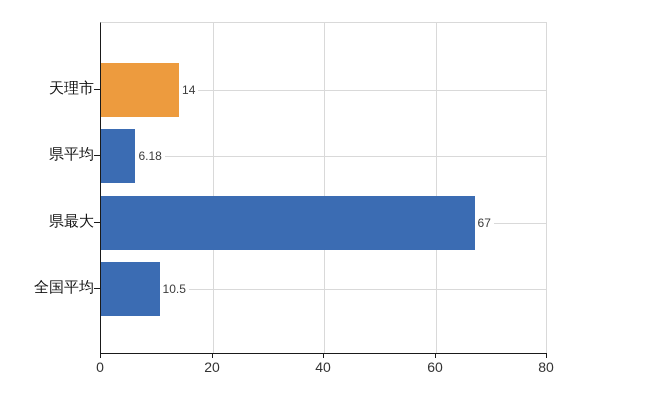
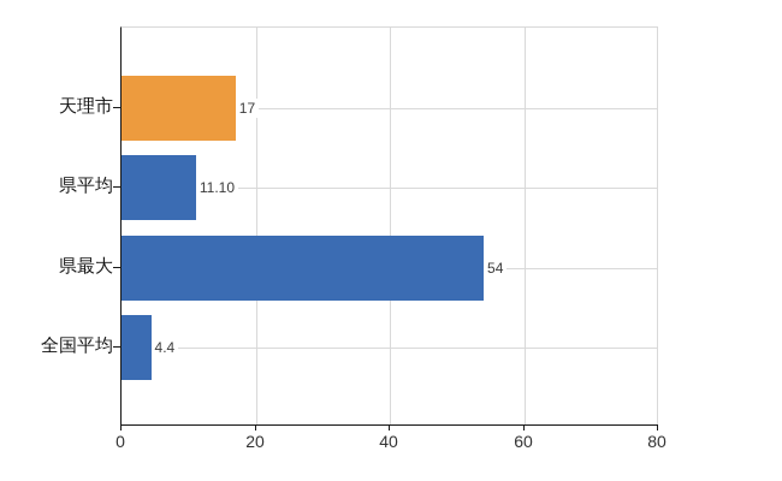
天理市: 14 -> 17
県平均: 6.18 -> 11.10
県最大: 67 -> 54
全国平均: 10.5 -> 4.4
